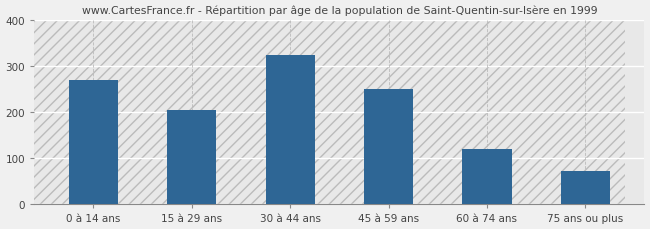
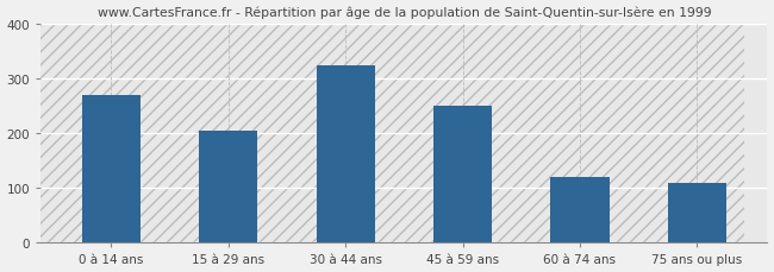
75 ans ou plus: 72 -> 110
